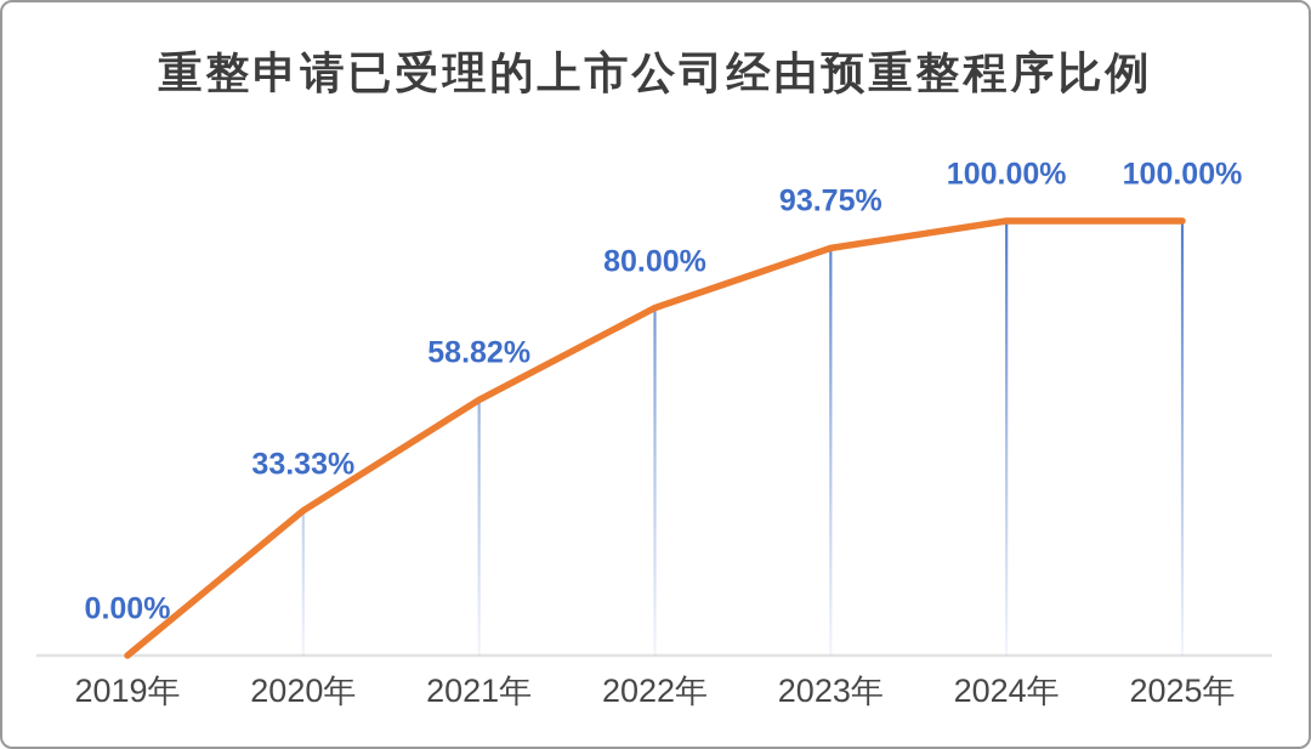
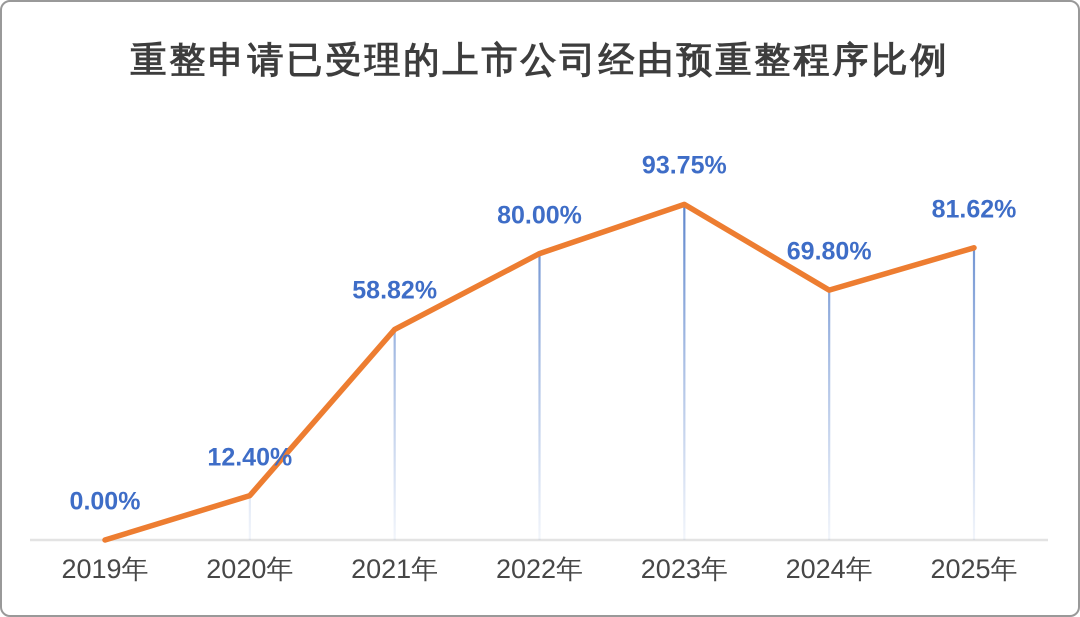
2020年: 33.33% -> 12.40%
2024年: 100.00% -> 69.80%
2025年: 100.00% -> 81.62%
